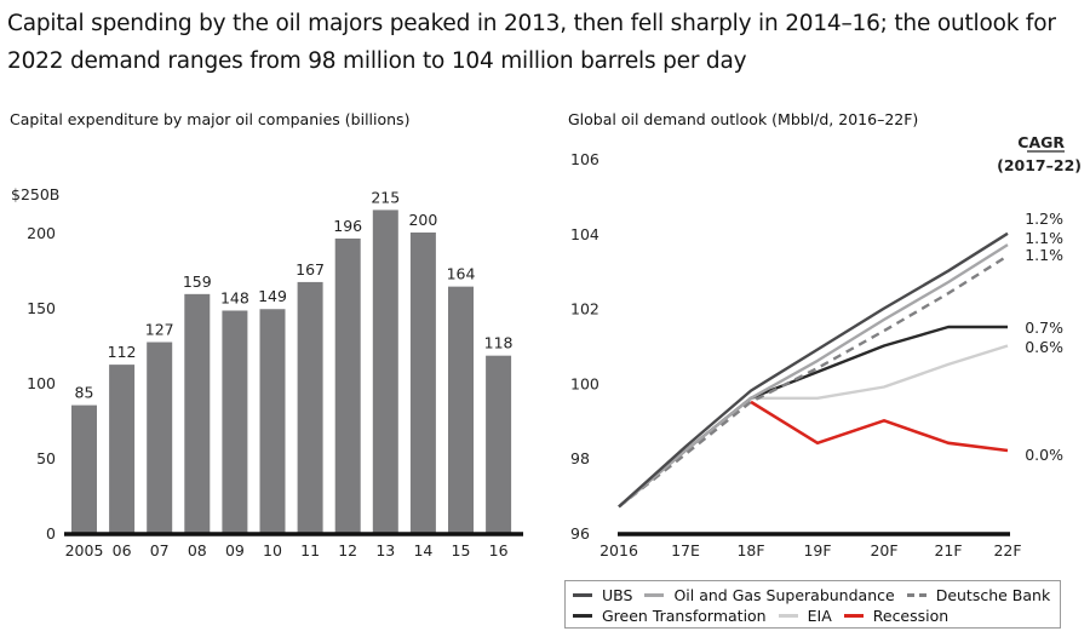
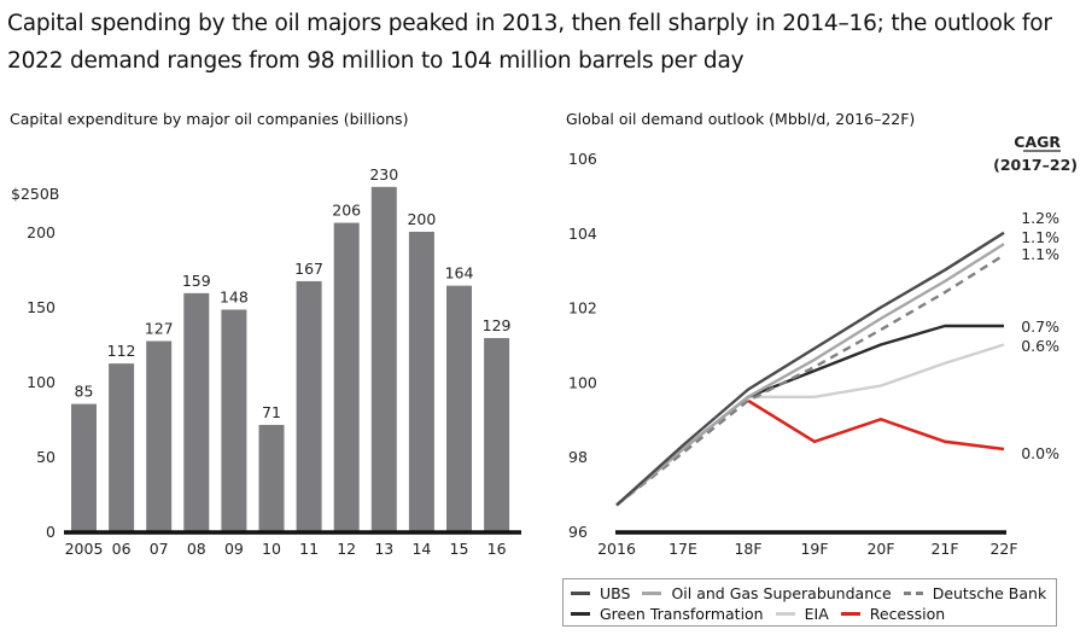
Capital expenditure by major oil companies (billions)/10: 149 -> 71
Capital expenditure by major oil companies (billions)/12: 196 -> 206
Capital expenditure by major oil companies (billions)/13: 215 -> 230
Capital expenditure by major oil companies (billions)/16: 118 -> 129
